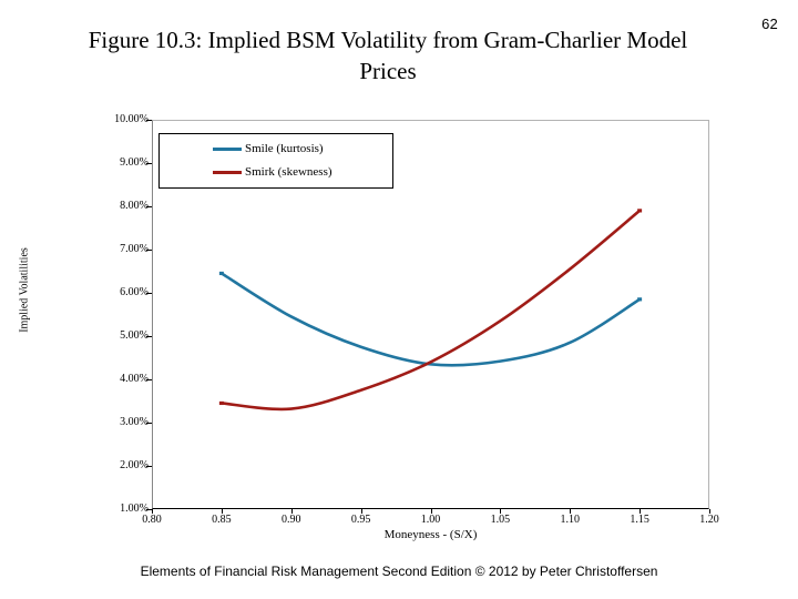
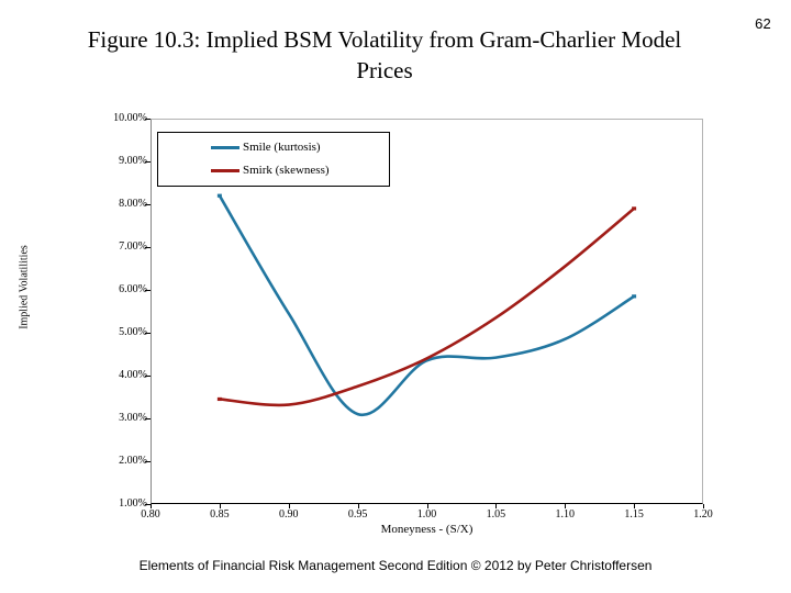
Smile (kurtosis)/0.85: 6.5% -> 8.2%
Smile (kurtosis)/0.95: 4.8% -> 3.1%
